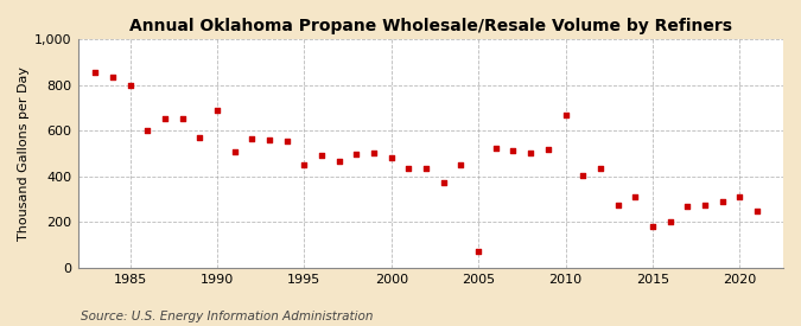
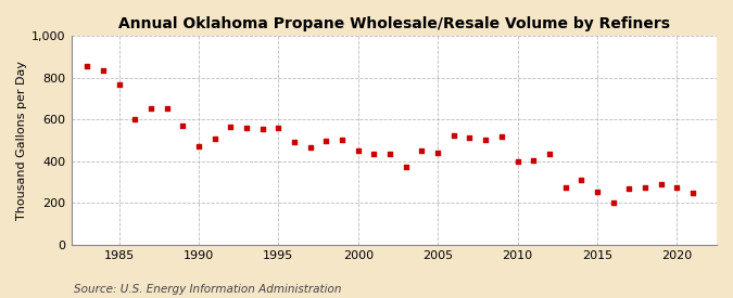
1985: 800 -> 760
1990: 690 -> 470
1995: 450 -> 560
2000: 480 -> 450
2005: 70 -> 440
2010: 670 -> 400
2015: 180 -> 260
2020: 310 -> 280
